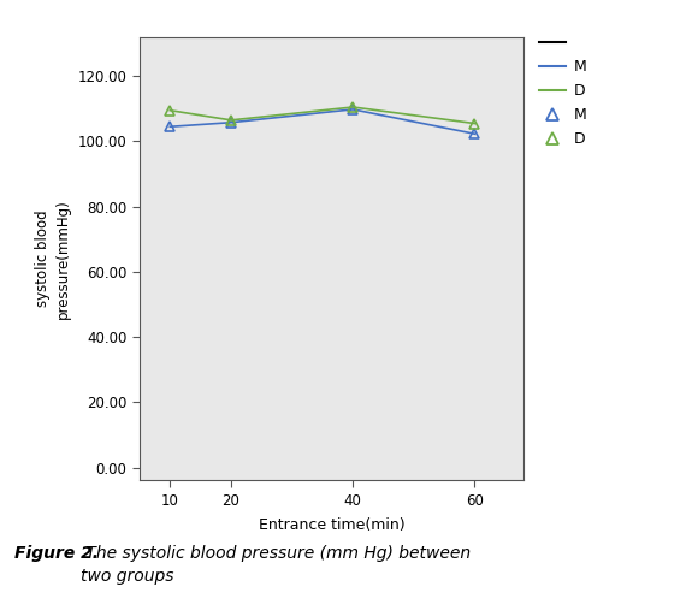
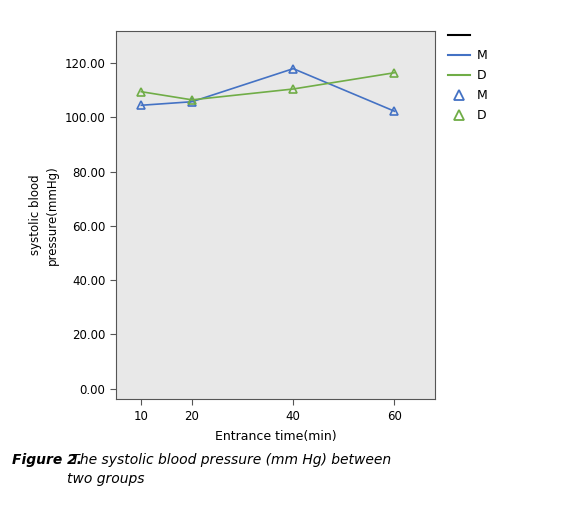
M/40: 109.8 -> 118.0
D/60: 105.5 -> 116.5
